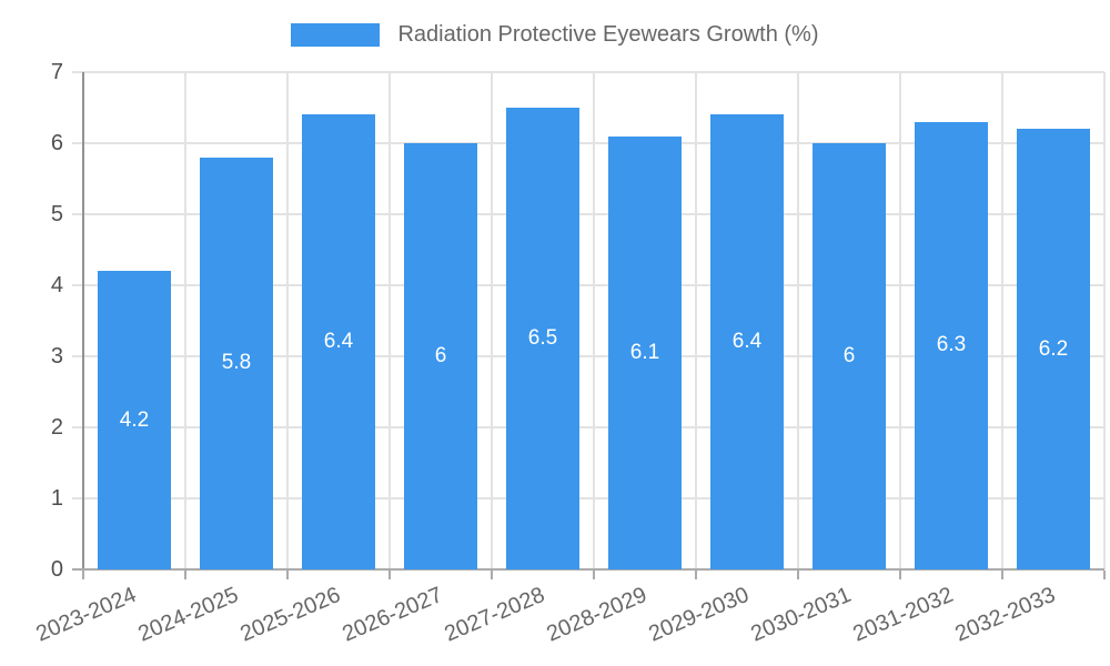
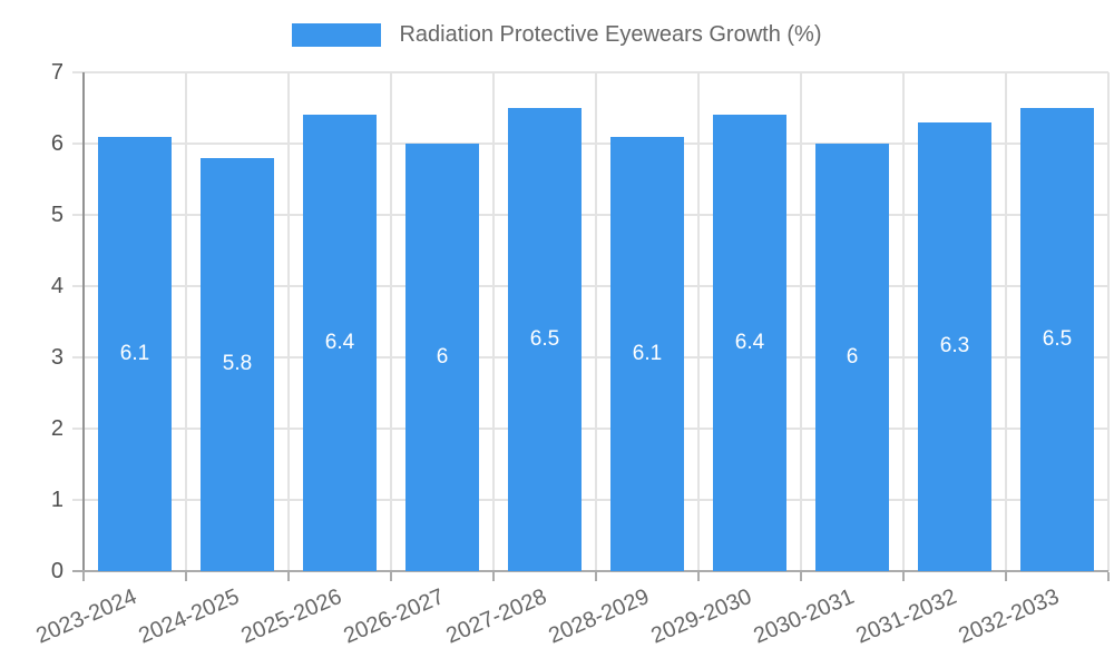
2023-2024: 4.2 -> 6.1
2032-2033: 6.2 -> 6.5
